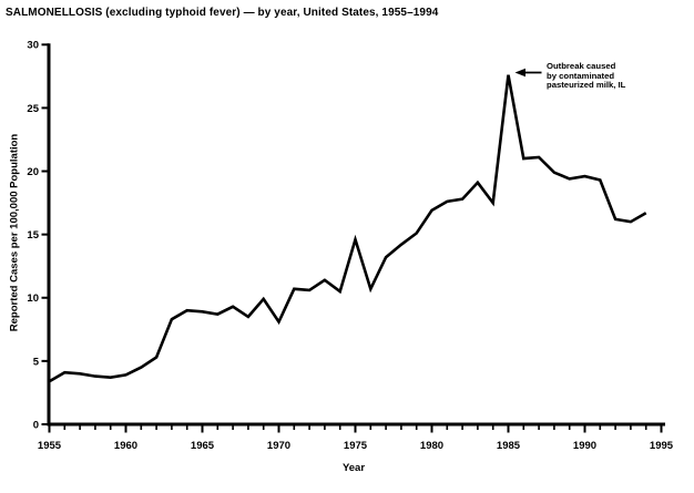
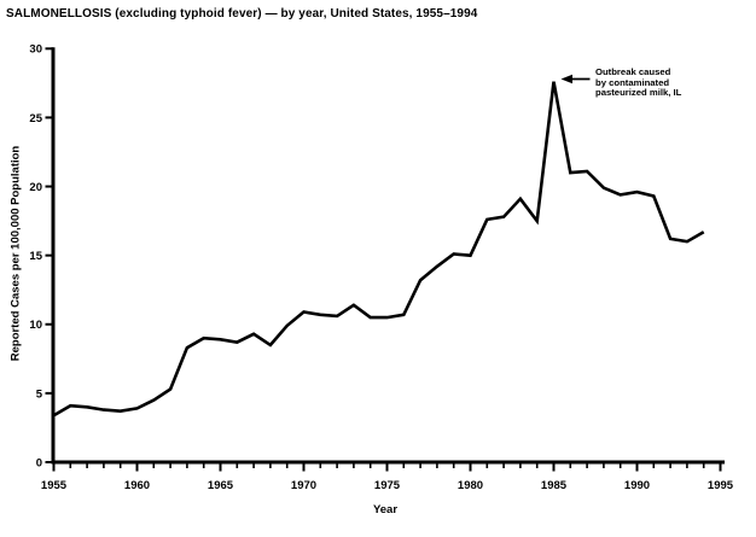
1970: 8.1 -> 10.9
1975: 14.6 -> 10.5
1980: 16.9 -> 15.0
